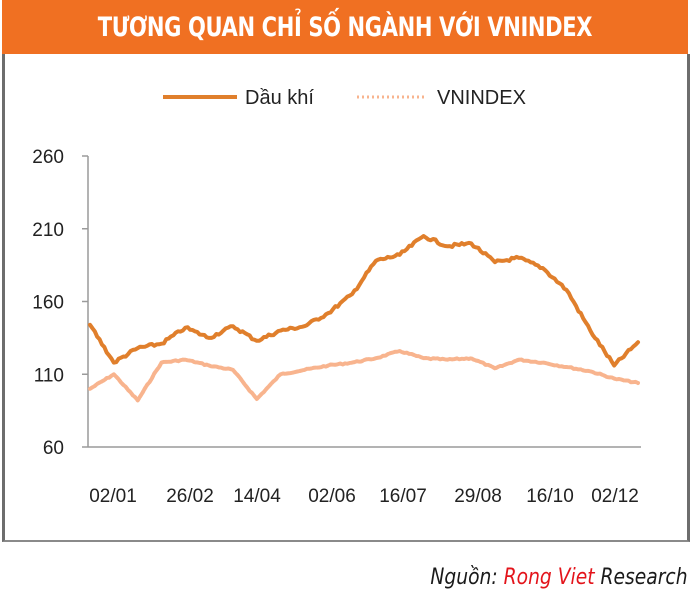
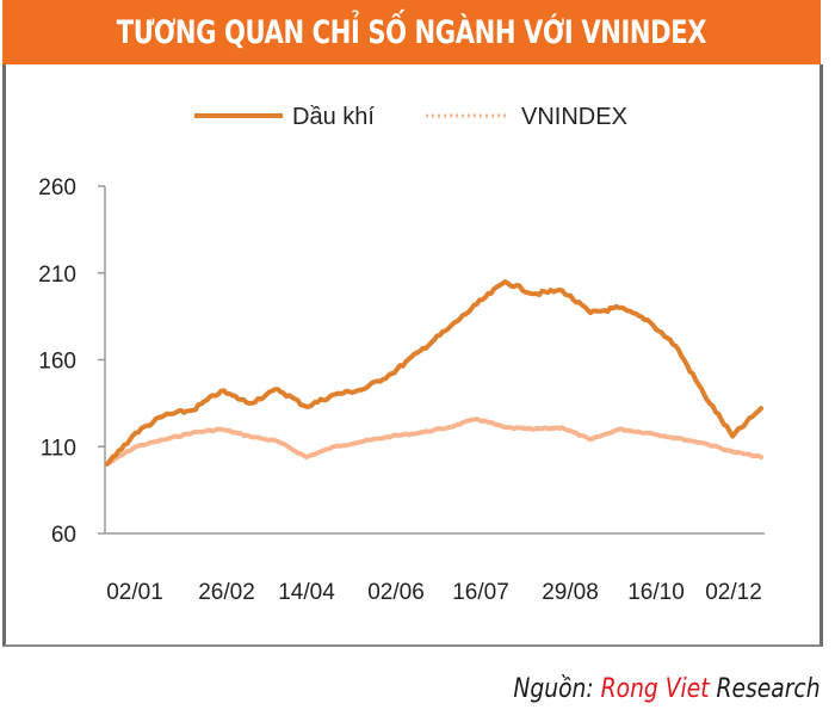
Dầu khí/02/01: 144 -> 100
VNINDEX/26/02: 92 -> 114
VNINDEX/02/06: 93 -> 104
Dầu khí/29/08: 188 -> 178
